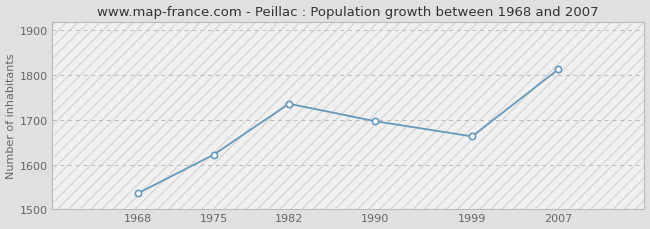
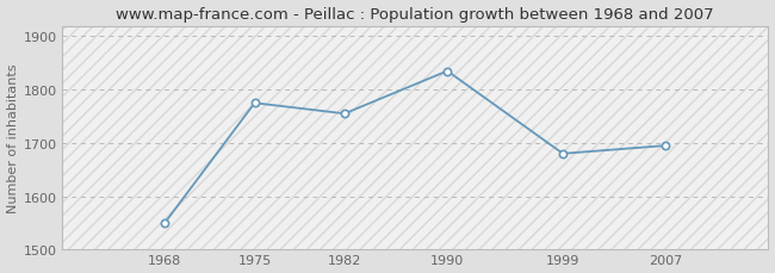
1968: 1536 -> 1550
1975: 1622 -> 1775
1982: 1736 -> 1755
1990: 1697 -> 1835
1999: 1663 -> 1680
2007: 1813 -> 1695
